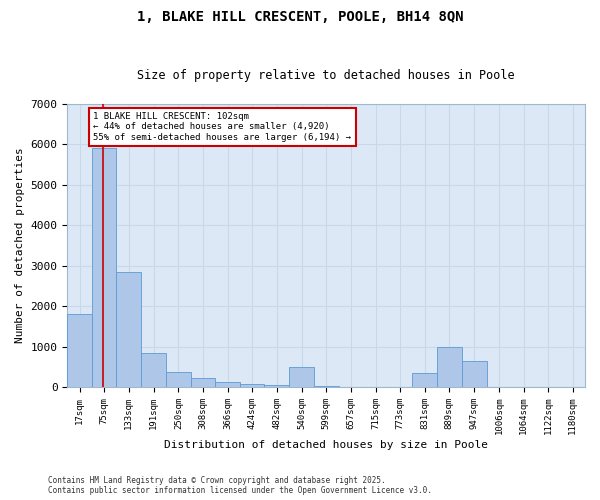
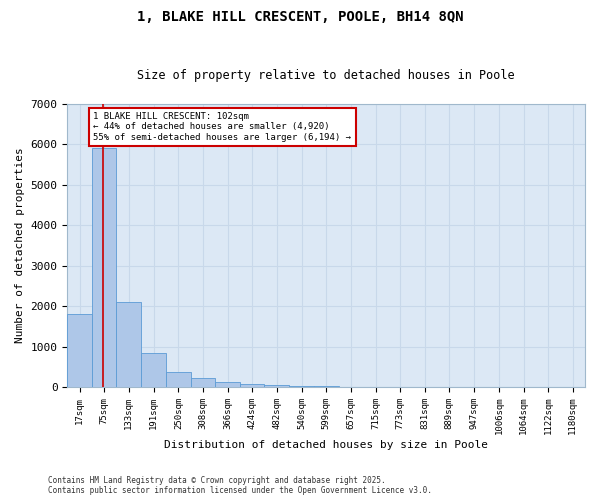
133sqm: 2850 -> 2100
540sqm: 500 -> 30
831sqm: 350 -> 0
889sqm: 1000 -> 0
947sqm: 650 -> 0
